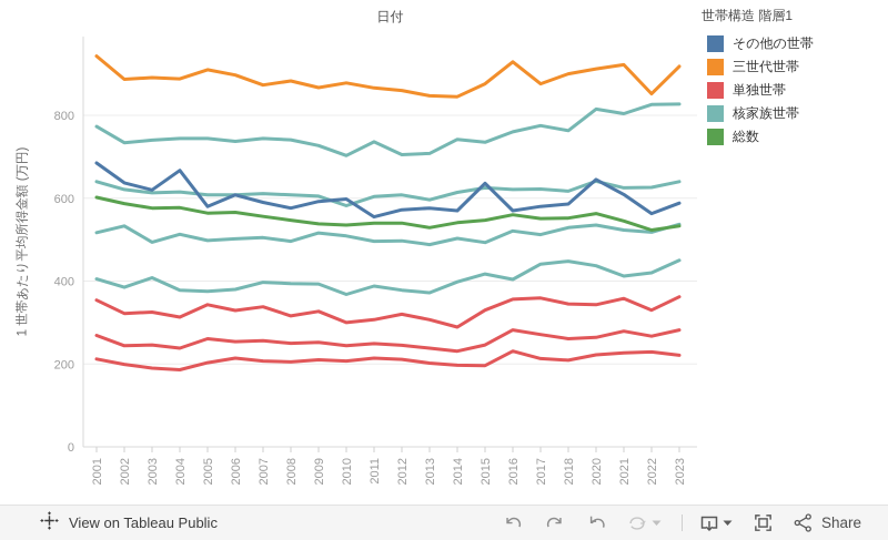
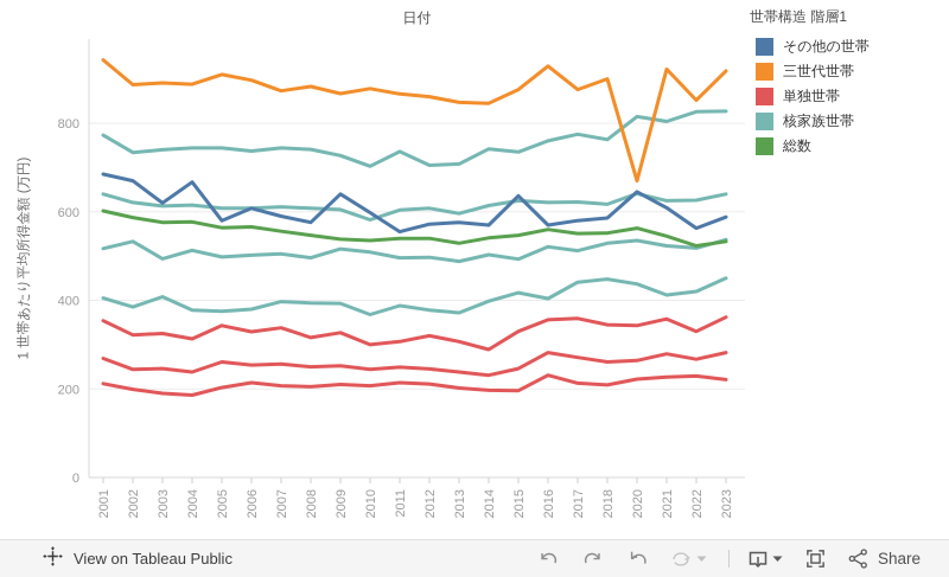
その他の世帯/2002: 640 -> 670
その他の世帯/2009: 590 -> 640
三世代世帯/2020: 910 -> 670
